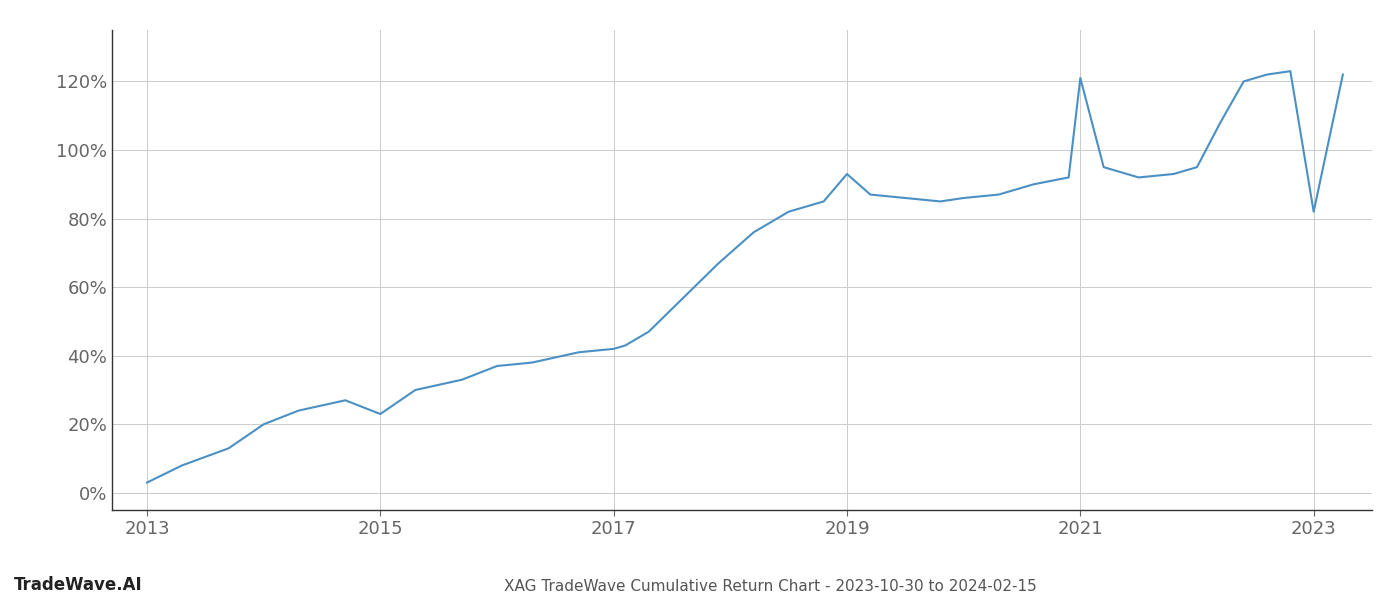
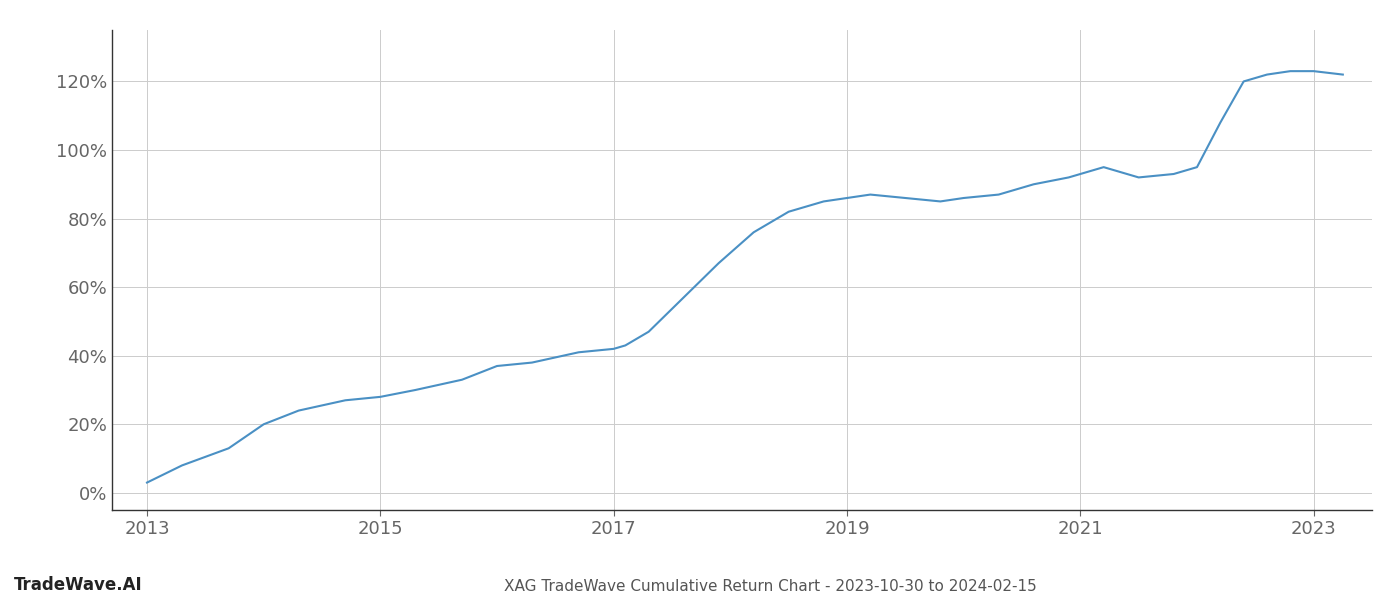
2015: 23% -> 28%
2019: 93% -> 86%
2021: 121% -> 93%
2023: 82% -> 123%
